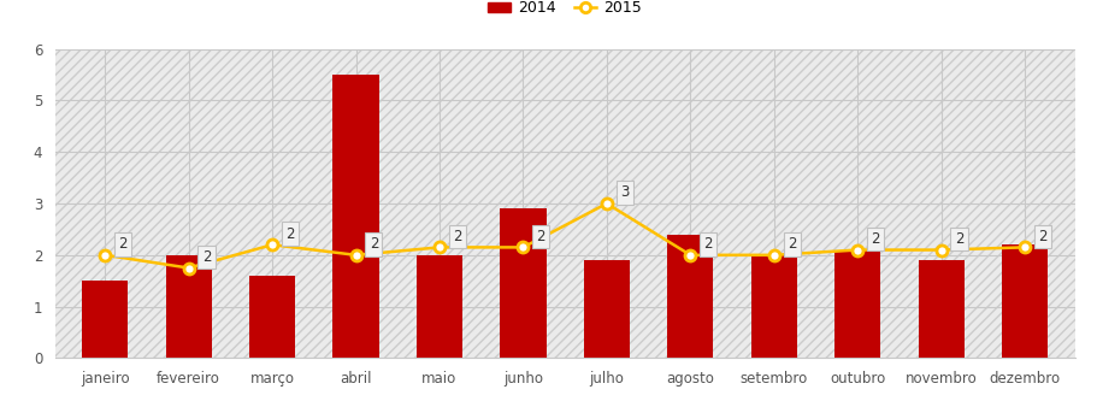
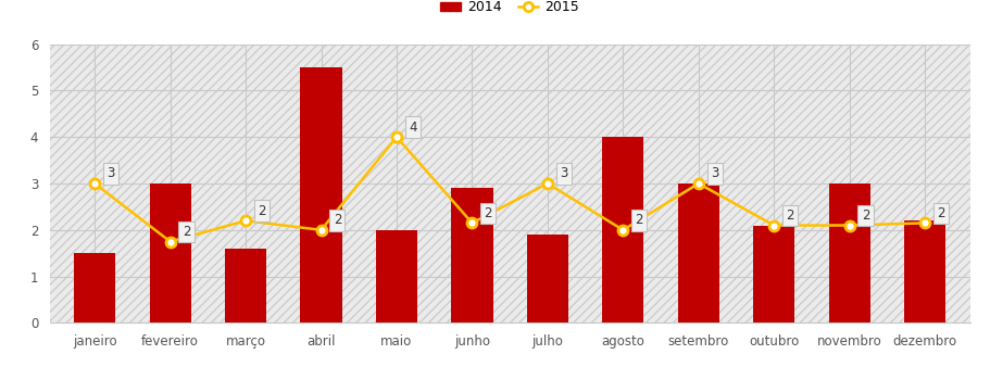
2015/janeiro: 2 -> 3
2014/fevereiro: 2 -> 3
2015/maio: 2 -> 4
2014/agosto: 2 -> 4
2014/setembro: 2 -> 3
2015/setembro: 2 -> 3
2014/novembro: 2 -> 3
